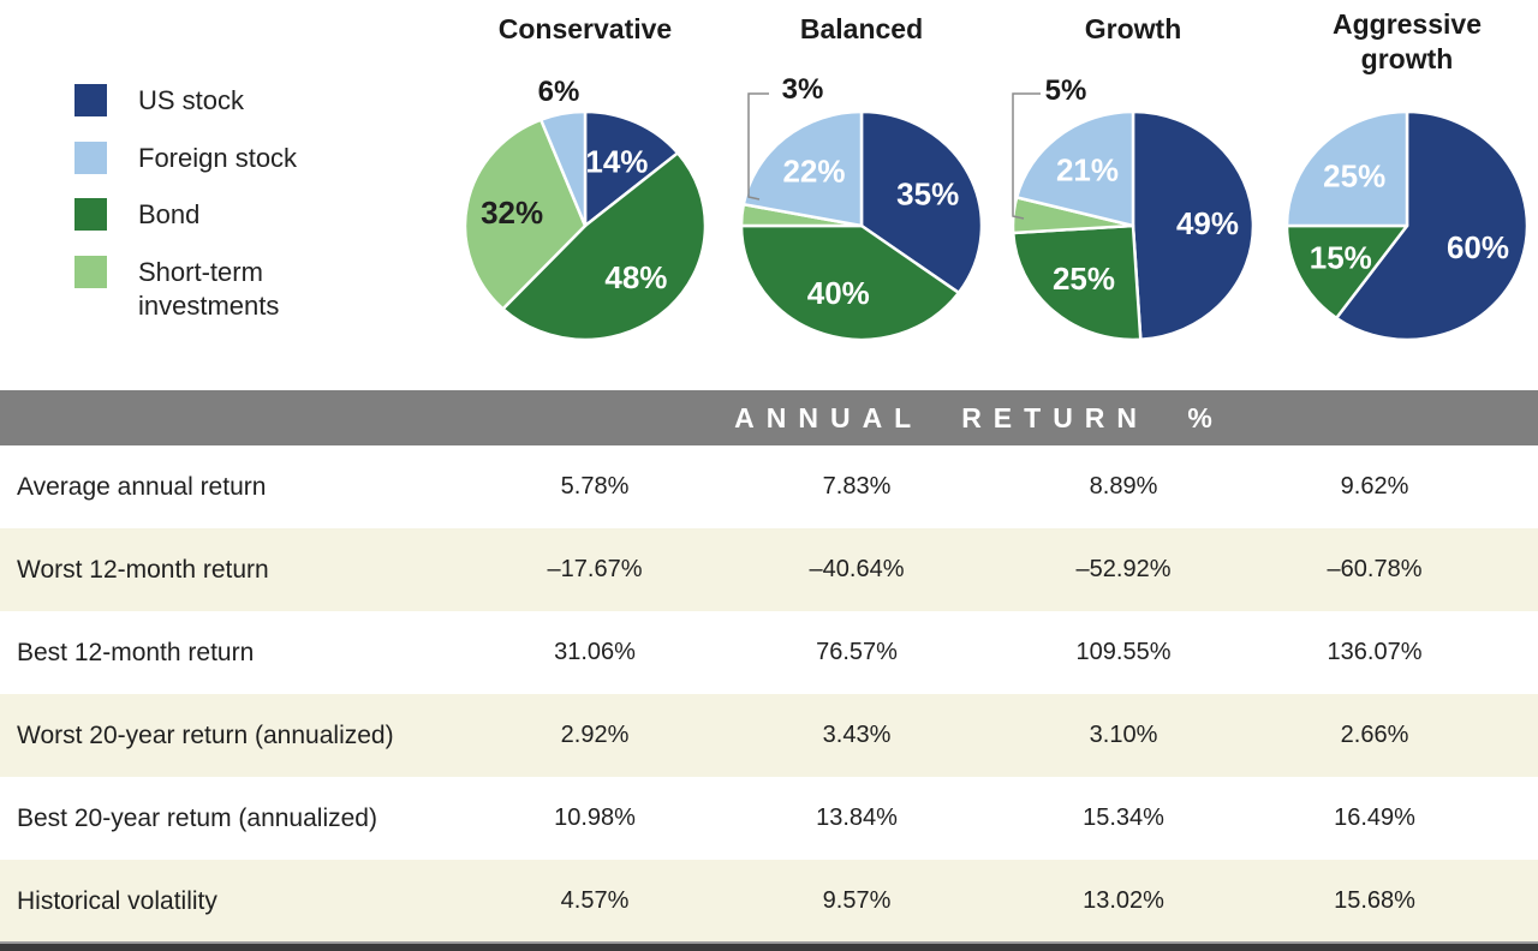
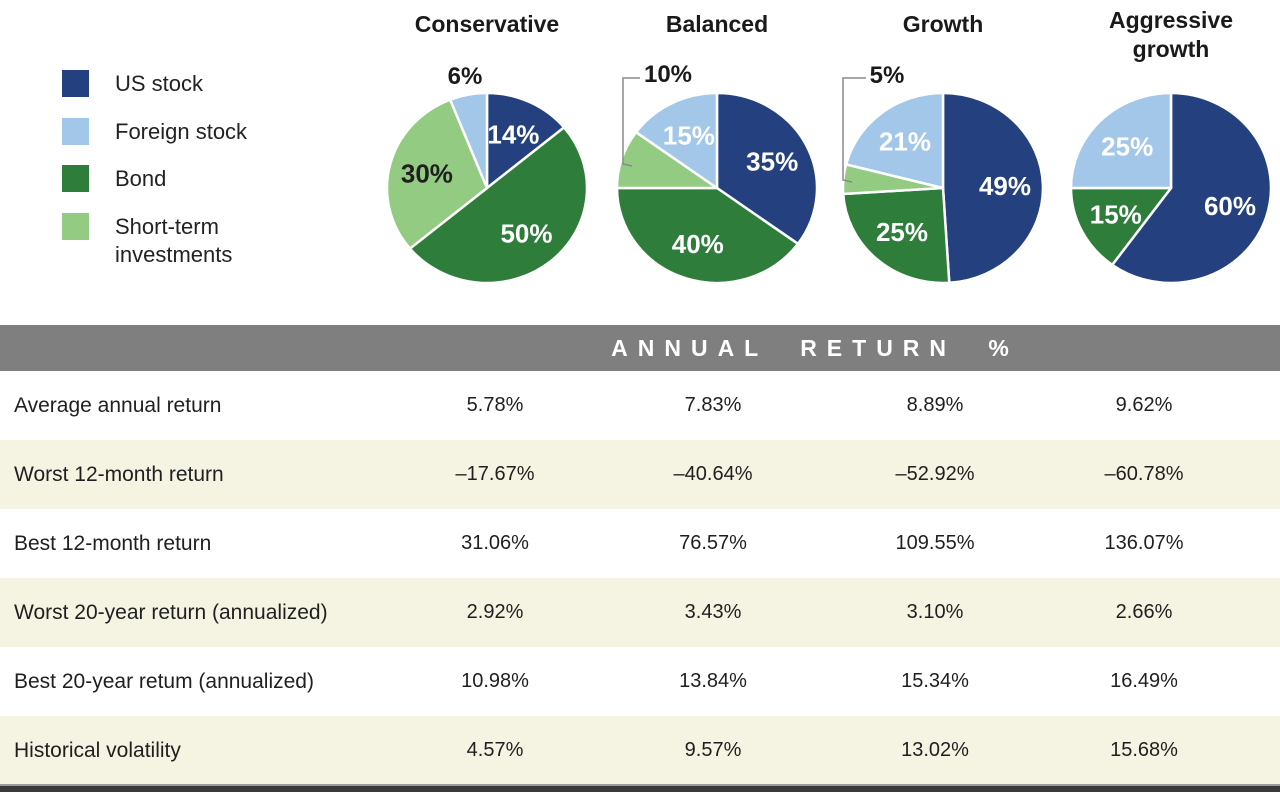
Conservative/Bond: 48% -> 50%
Conservative/Short-term investments: 32% -> 30%
Balanced/Short-term investments: 3% -> 10%
Balanced/Foreign stock: 22% -> 15%
